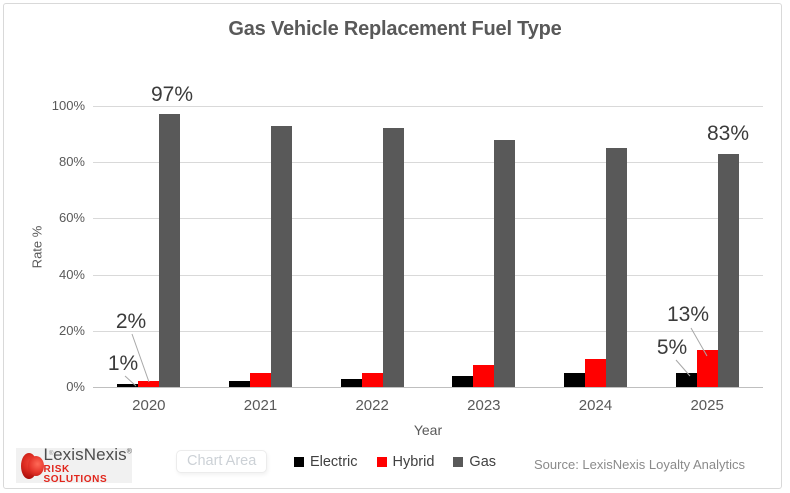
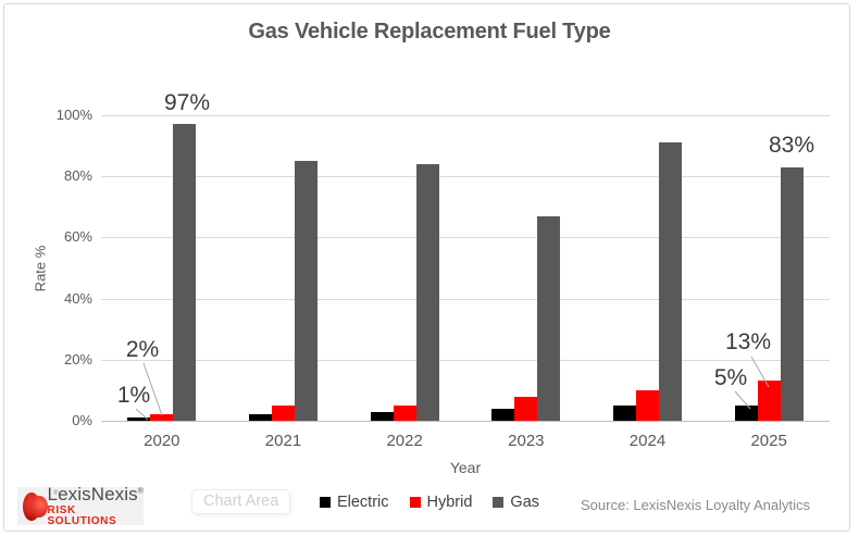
Gas/2021: 93% -> 85%
Gas/2022: 92% -> 84%
Gas/2023: 88% -> 67%
Gas/2024: 85% -> 91%
